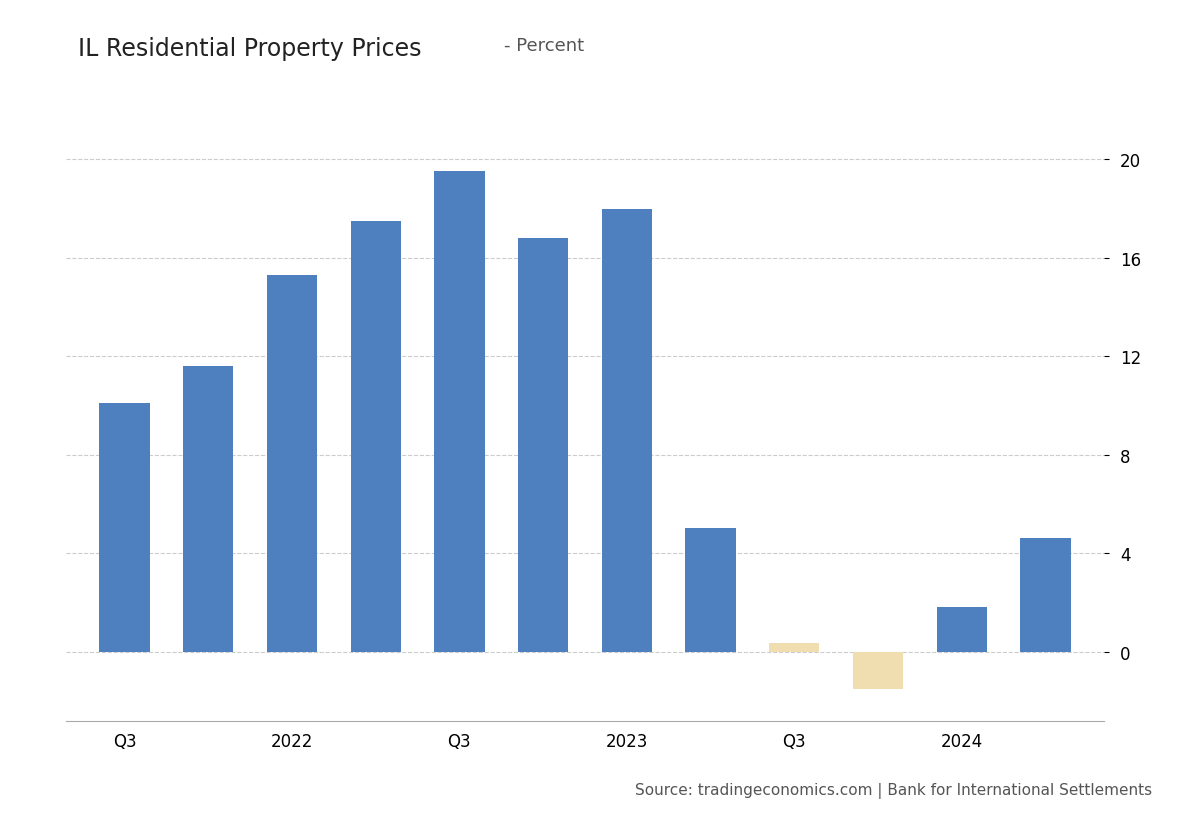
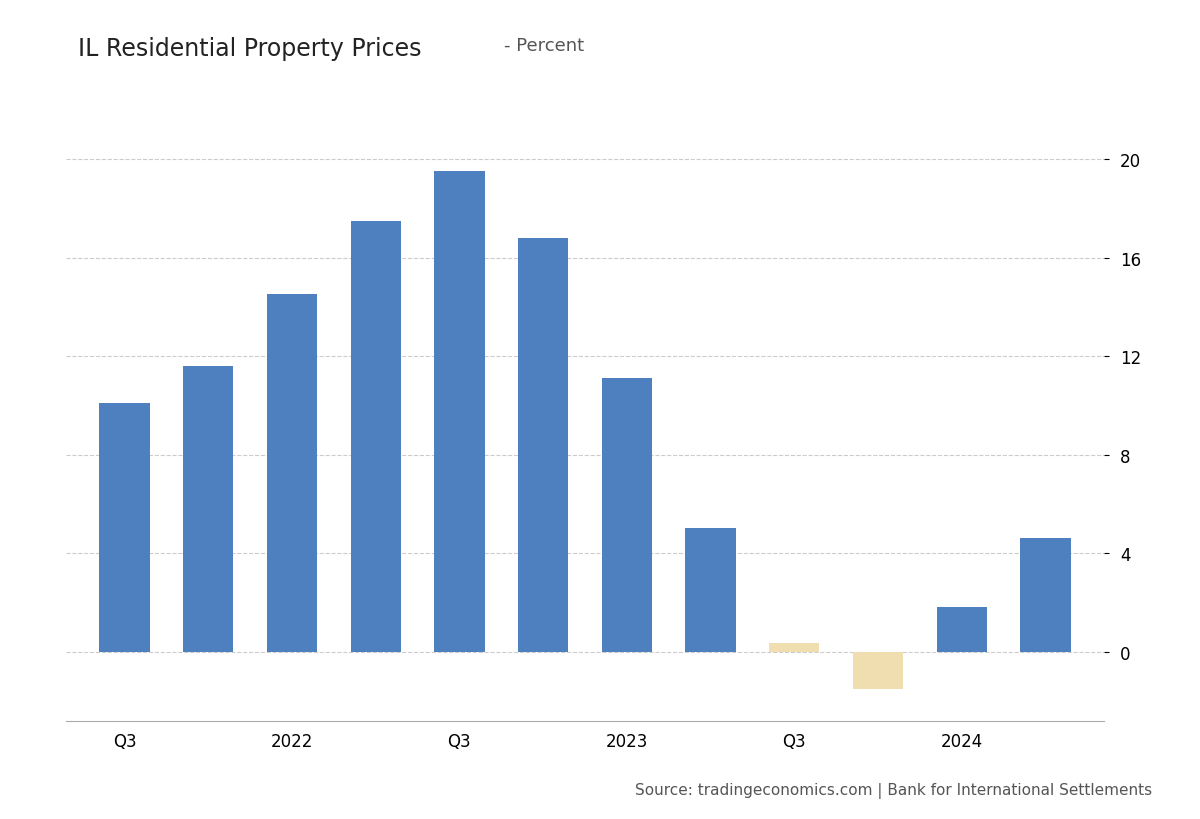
2022: 15.30 -> 14.50
2023: 17.95 -> 11.10
